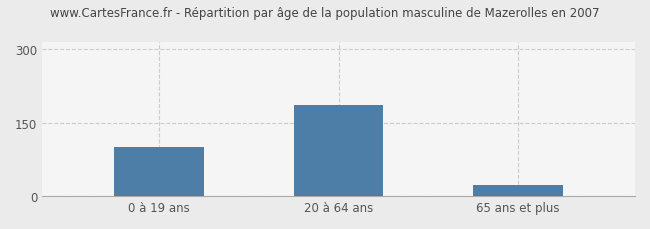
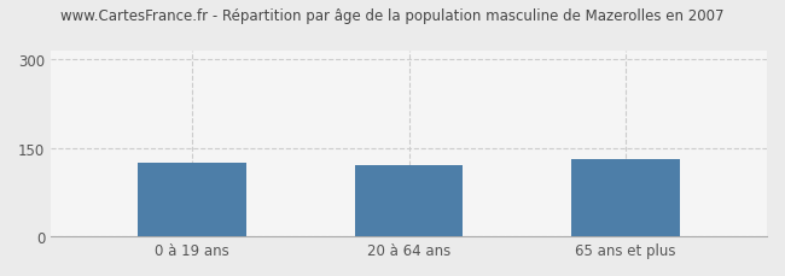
0 à 19 ans: 100 -> 125
20 à 64 ans: 185 -> 120
65 ans et plus: 22 -> 130
